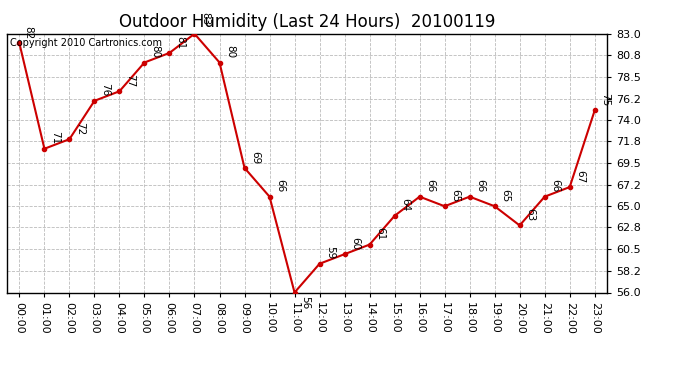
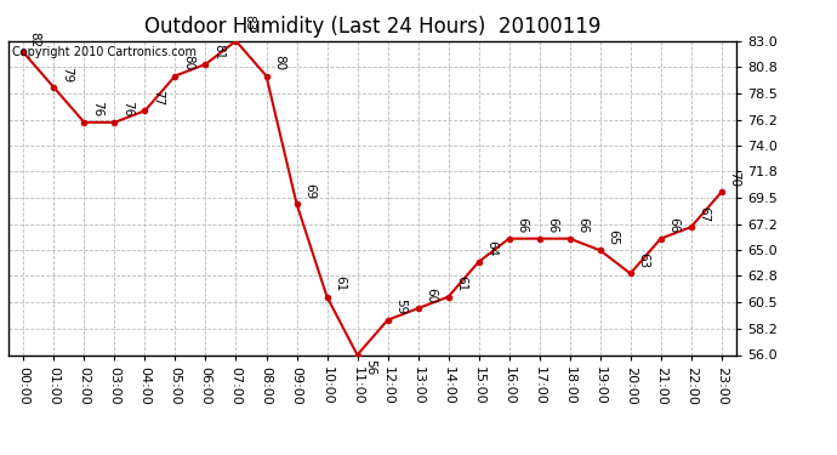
01:00: 71 -> 79
02:00: 72 -> 76
10:00: 66 -> 61
17:00: 65 -> 66
23:00: 75 -> 70
